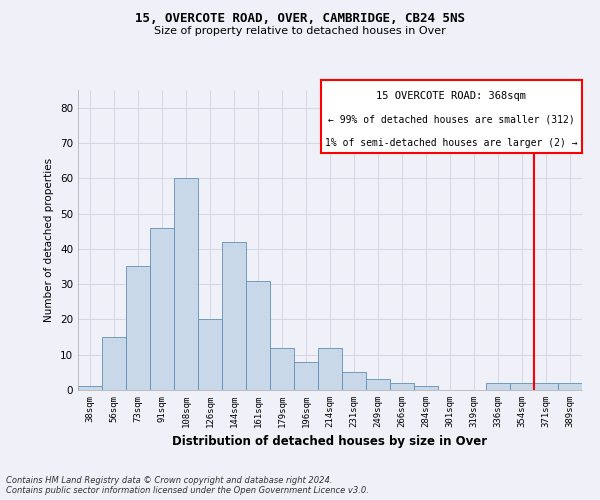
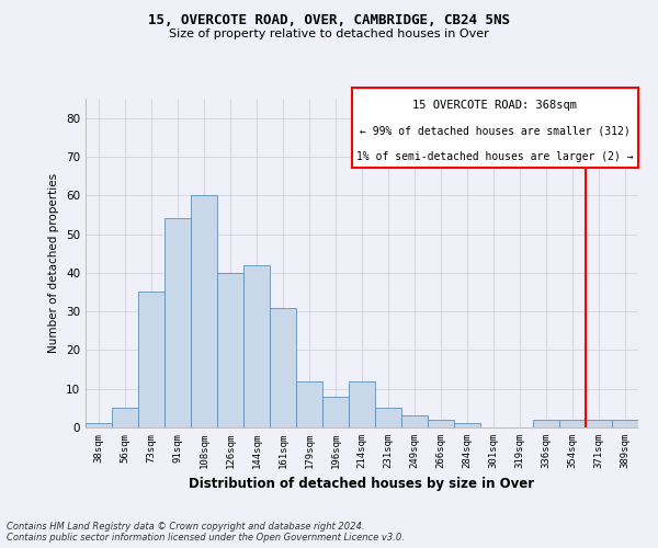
56sqm: 15 -> 5
91sqm: 46 -> 54
126sqm: 20 -> 40
